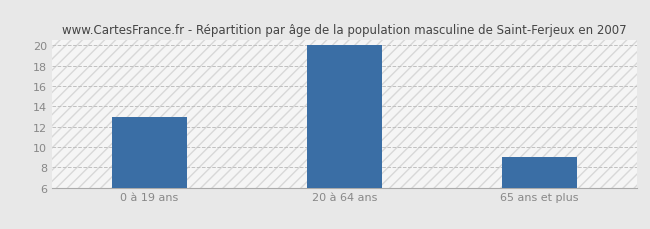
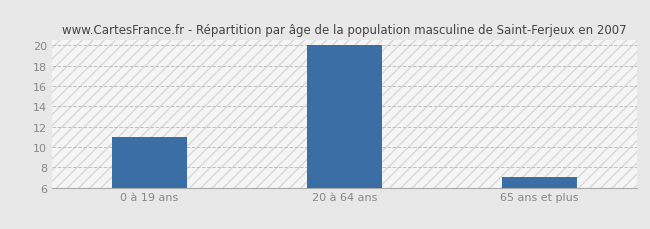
0 à 19 ans: 13 -> 11
65 ans et plus: 9 -> 7
